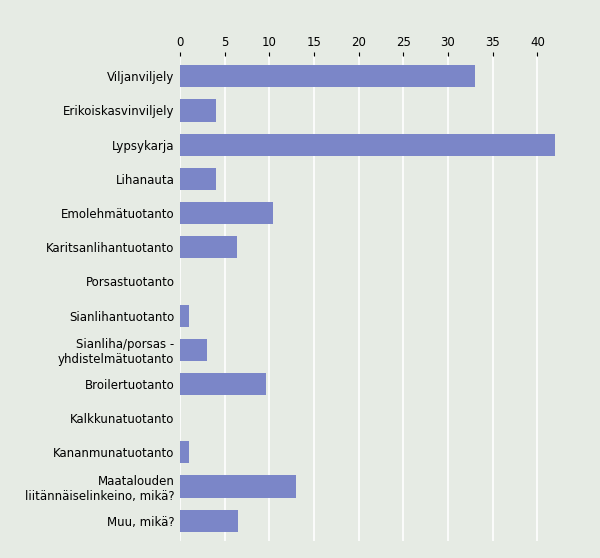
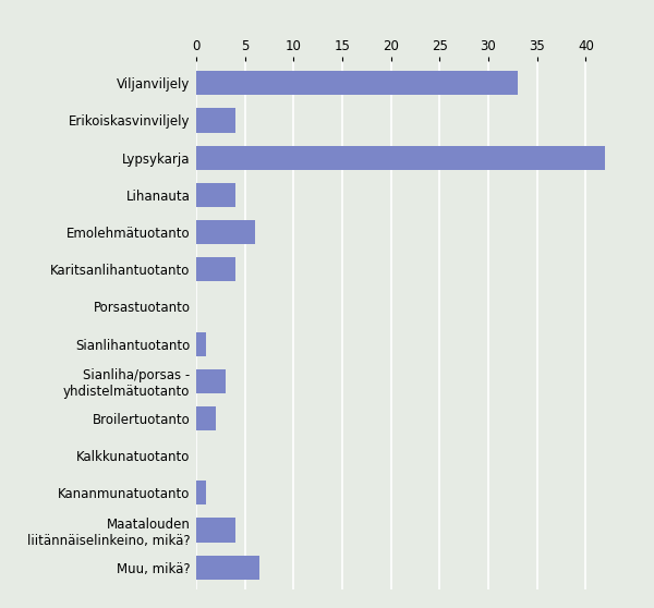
Emolehmätuotanto: 10.4 -> 6.0
Karitsanlihantuotanto: 6.4 -> 4.0
Broilertuotanto: 9.6 -> 2.0
Maatalouden liitännäiselinkeino, mikä?: 13.0 -> 4.0
